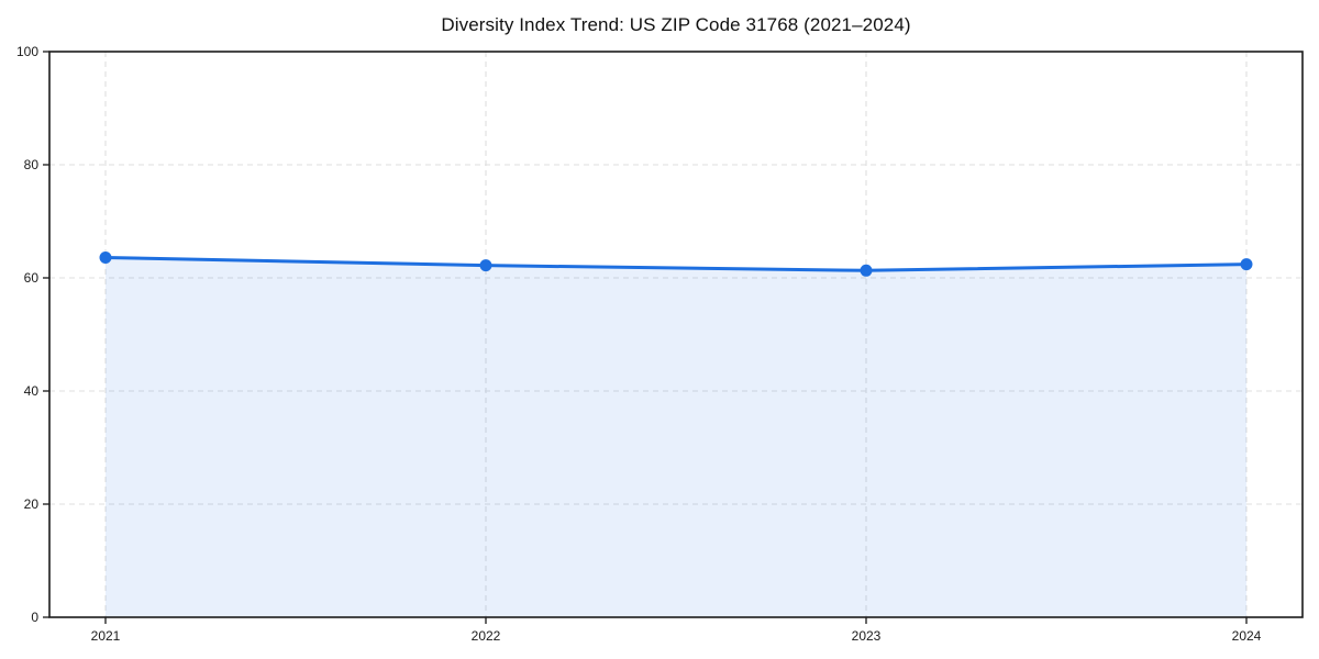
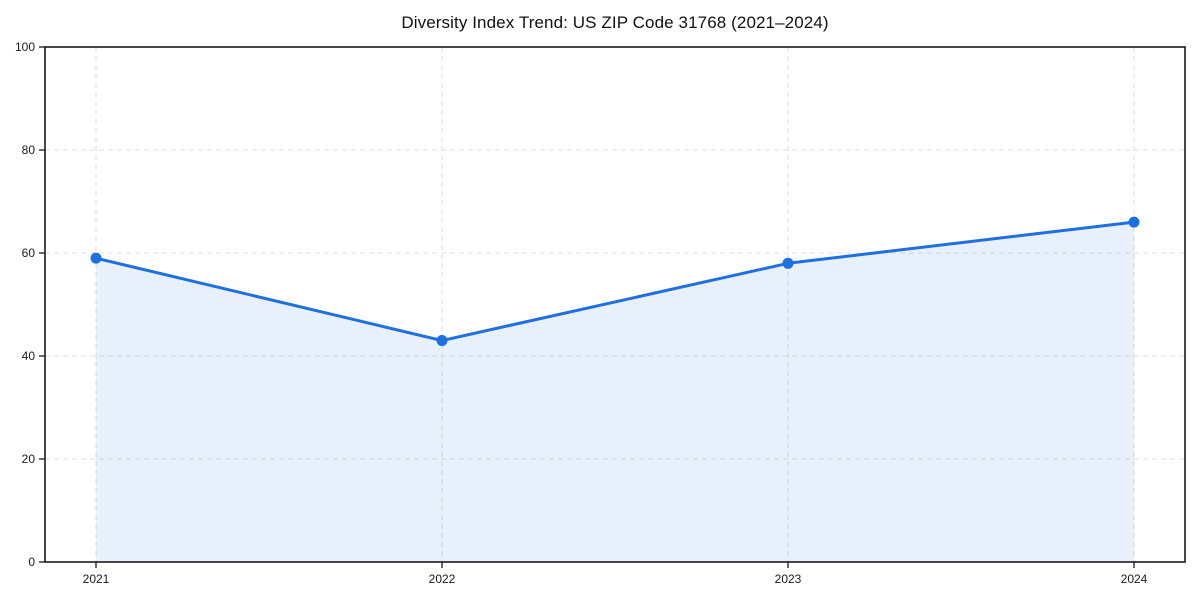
2021: 64 -> 59
2022: 62 -> 43
2023: 61 -> 58
2024: 62 -> 66
